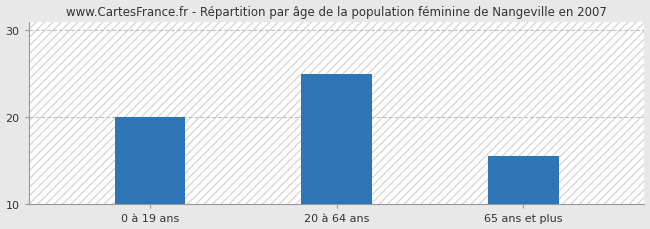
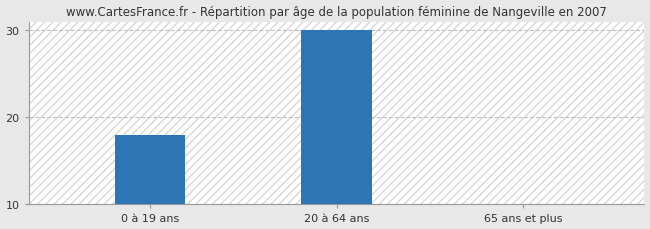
0 à 19 ans: 20.0 -> 18.0
20 à 64 ans: 25.0 -> 30.0
65 ans et plus: 15.6 -> 10.1
